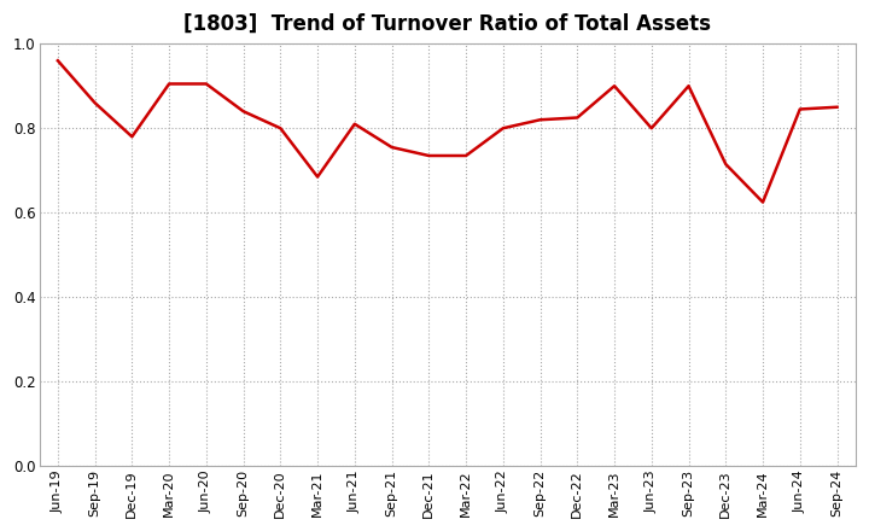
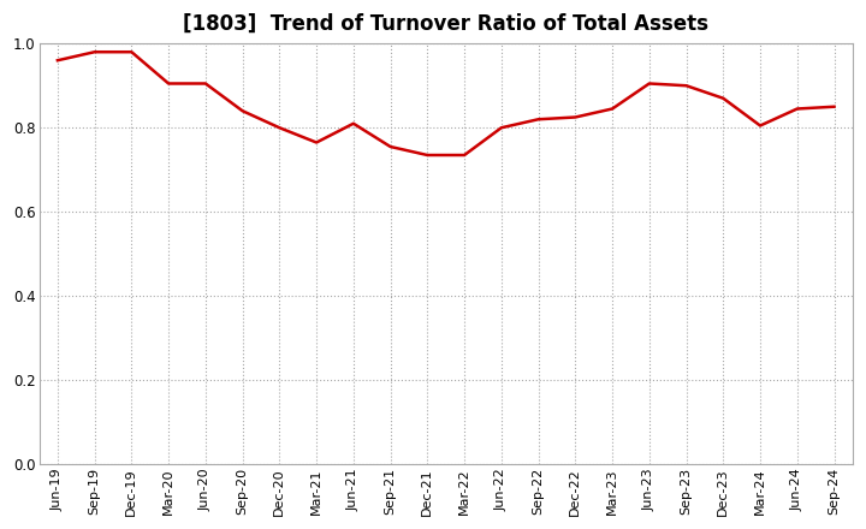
Sep-19: 0.860 -> 0.980
Dec-19: 0.780 -> 0.980
Mar-21: 0.685 -> 0.765
Mar-23: 0.900 -> 0.845
Jun-23: 0.800 -> 0.905
Dec-23: 0.715 -> 0.870
Mar-24: 0.625 -> 0.805
